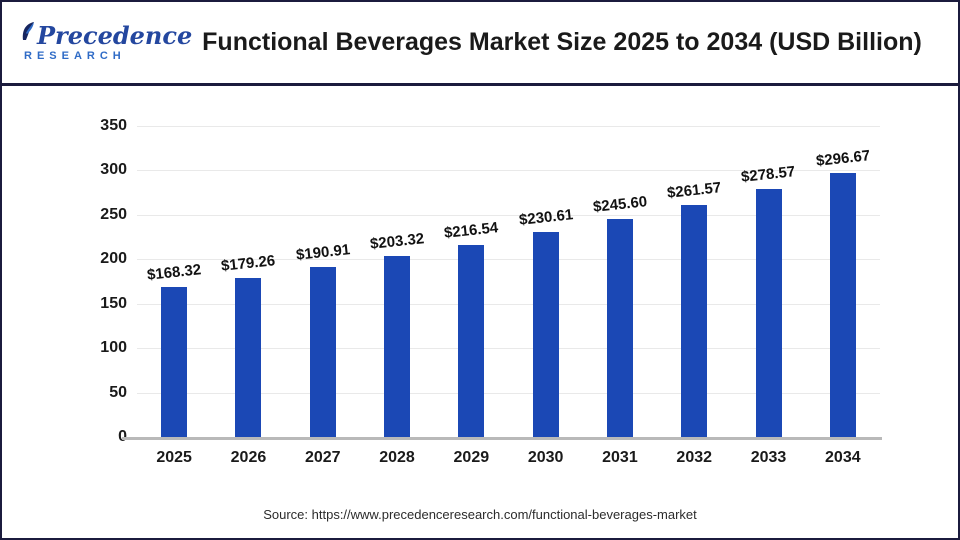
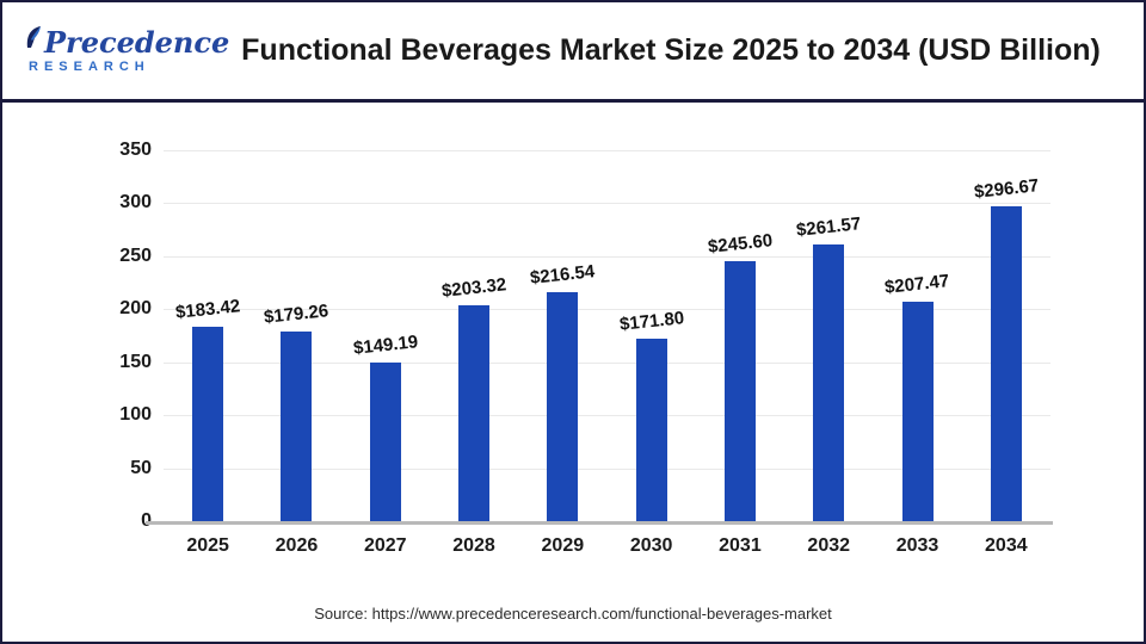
2025: $168.32 -> $183.42
2027: $190.91 -> $149.19
2030: $230.61 -> $171.80
2033: $278.57 -> $207.47
